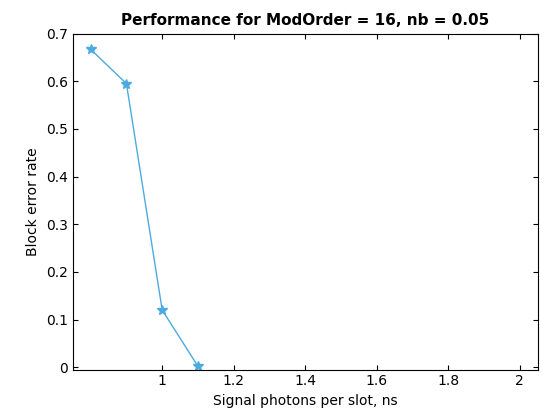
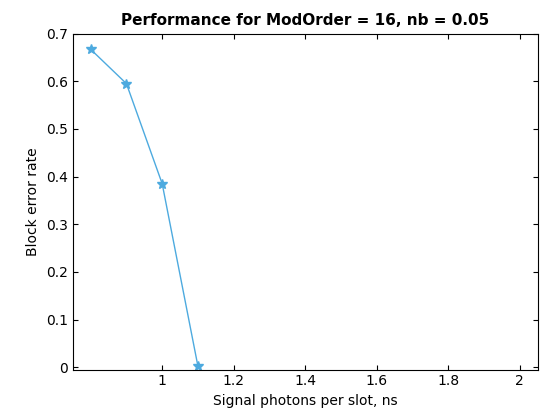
1: 0.120 -> 0.385
